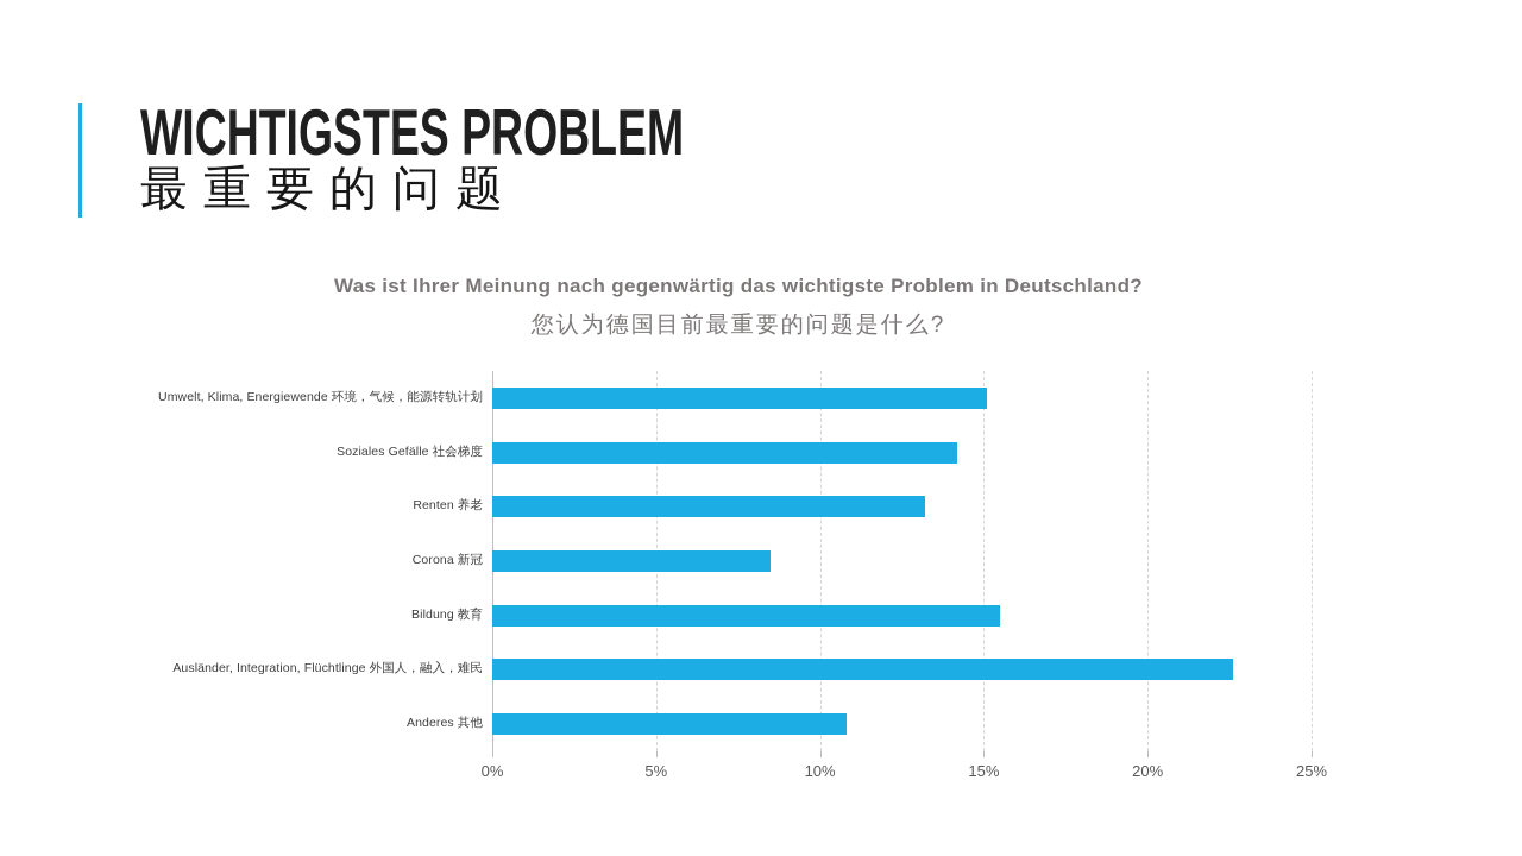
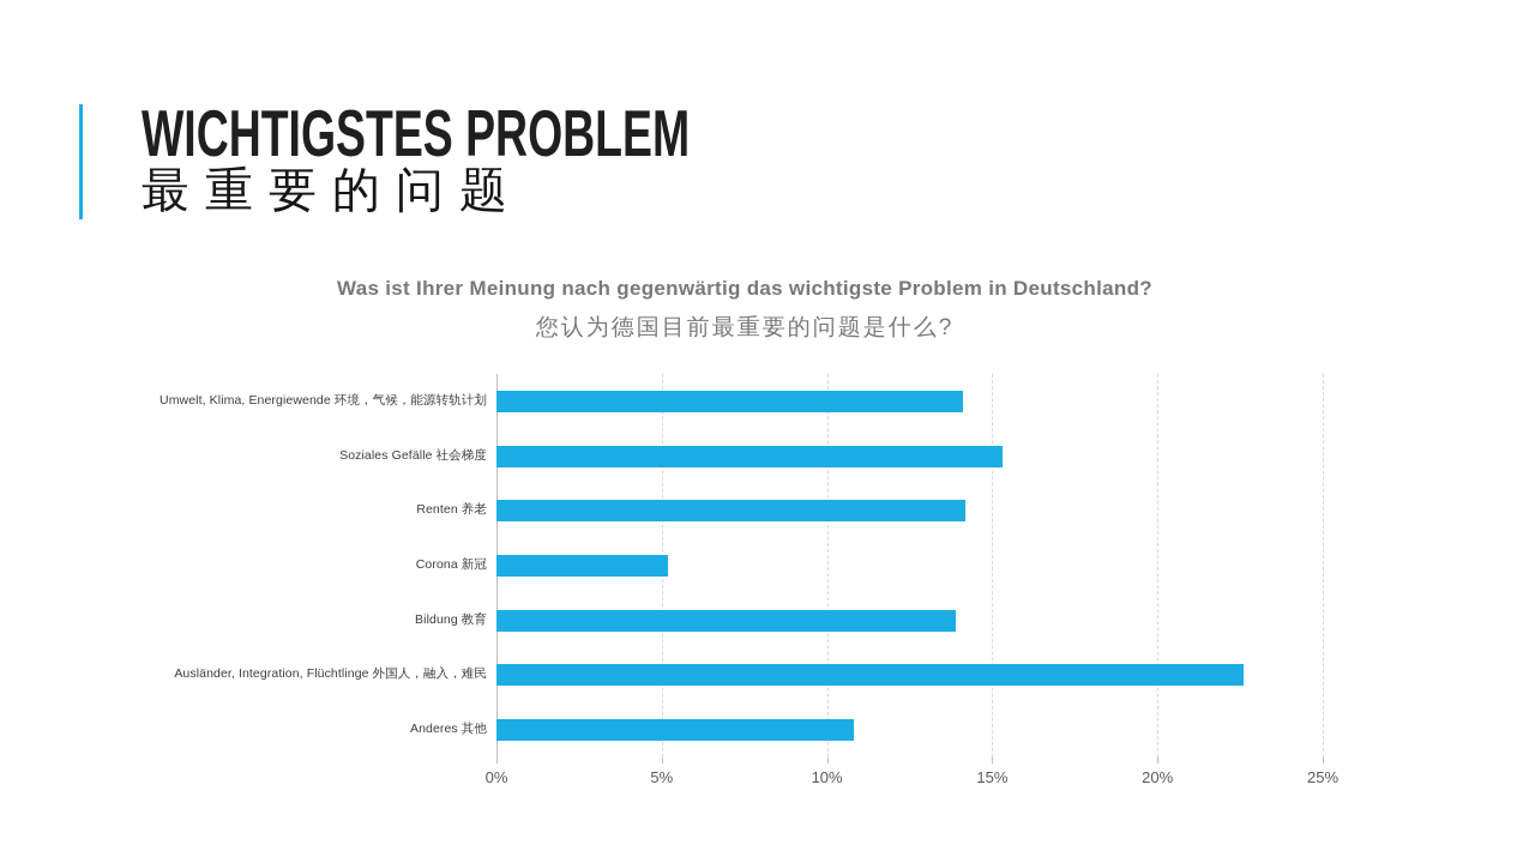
Umwelt, Klima, Energiewende 环境，气候，能源转轨计划: 15.1% -> 14.1%
Soziales Gefälle 社会梯度: 14.2% -> 15.3%
Renten 养老: 13.2% -> 14.2%
Corona 新冠: 8.5% -> 5.2%
Bildung 教育: 15.5% -> 13.9%
